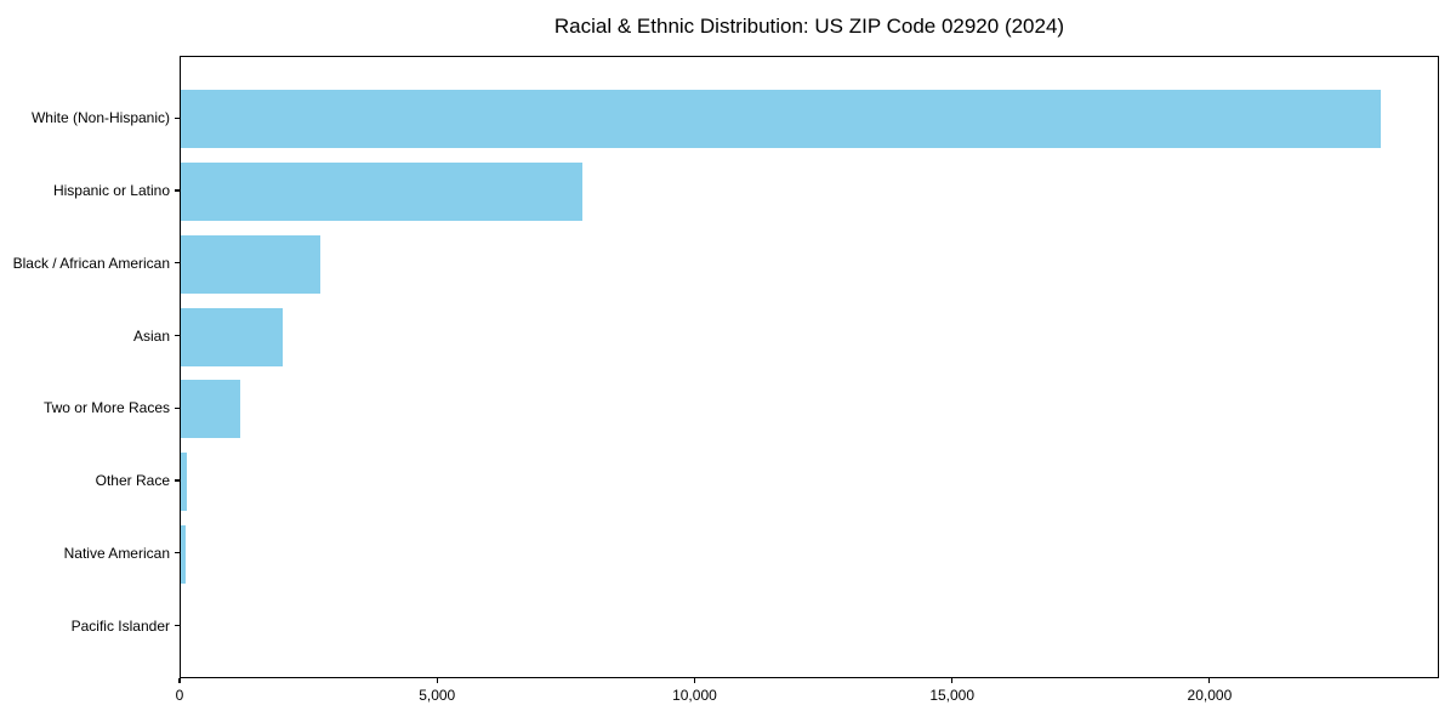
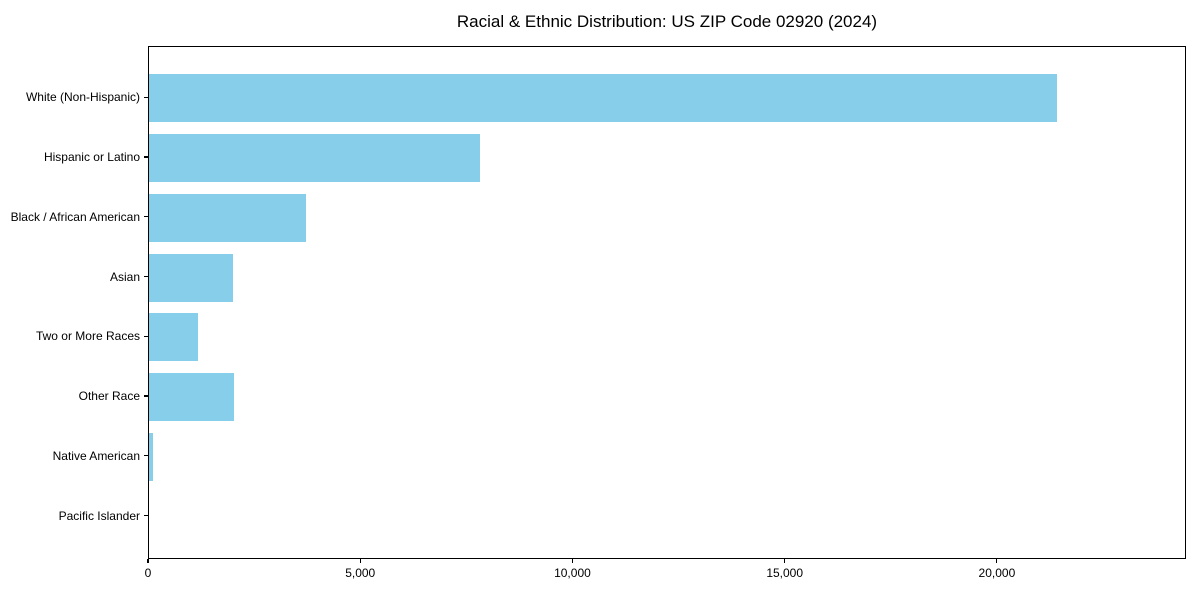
White (Non-Hispanic): 23300 -> 21400
Black / African American: 2700 -> 3700
Other Race: 100 -> 2000
